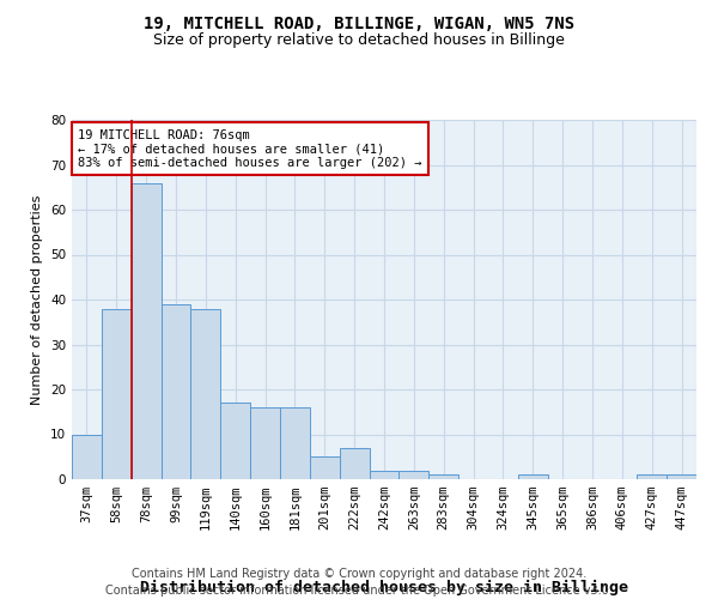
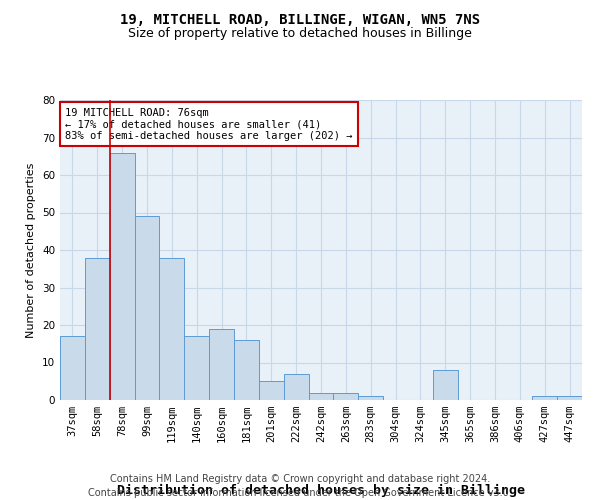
37sqm: 10 -> 17
99sqm: 39 -> 49
160sqm: 16 -> 19
345sqm: 1 -> 8
